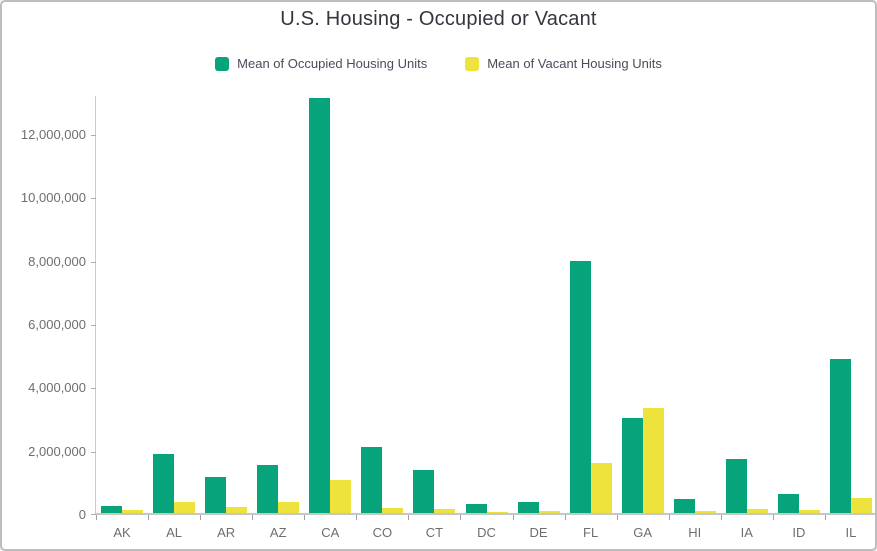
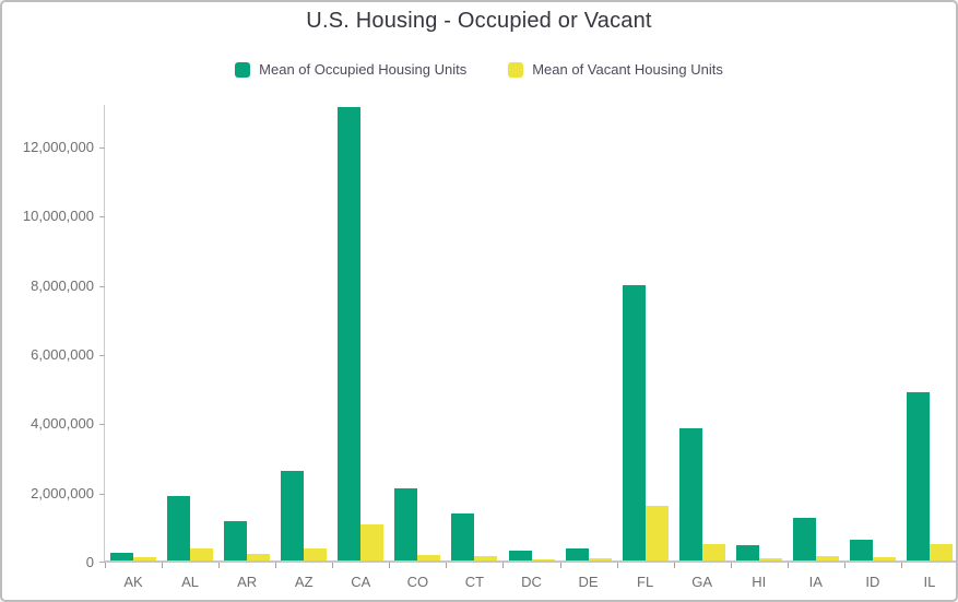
Mean of Occupied Housing Units/AZ: 1500000 -> 2600000
Mean of Occupied Housing Units/GA: 3000000 -> 3800000
Mean of Vacant Housing Units/GA: 3300000 -> 500000
Mean of Occupied Housing Units/IA: 1700000 -> 1200000
